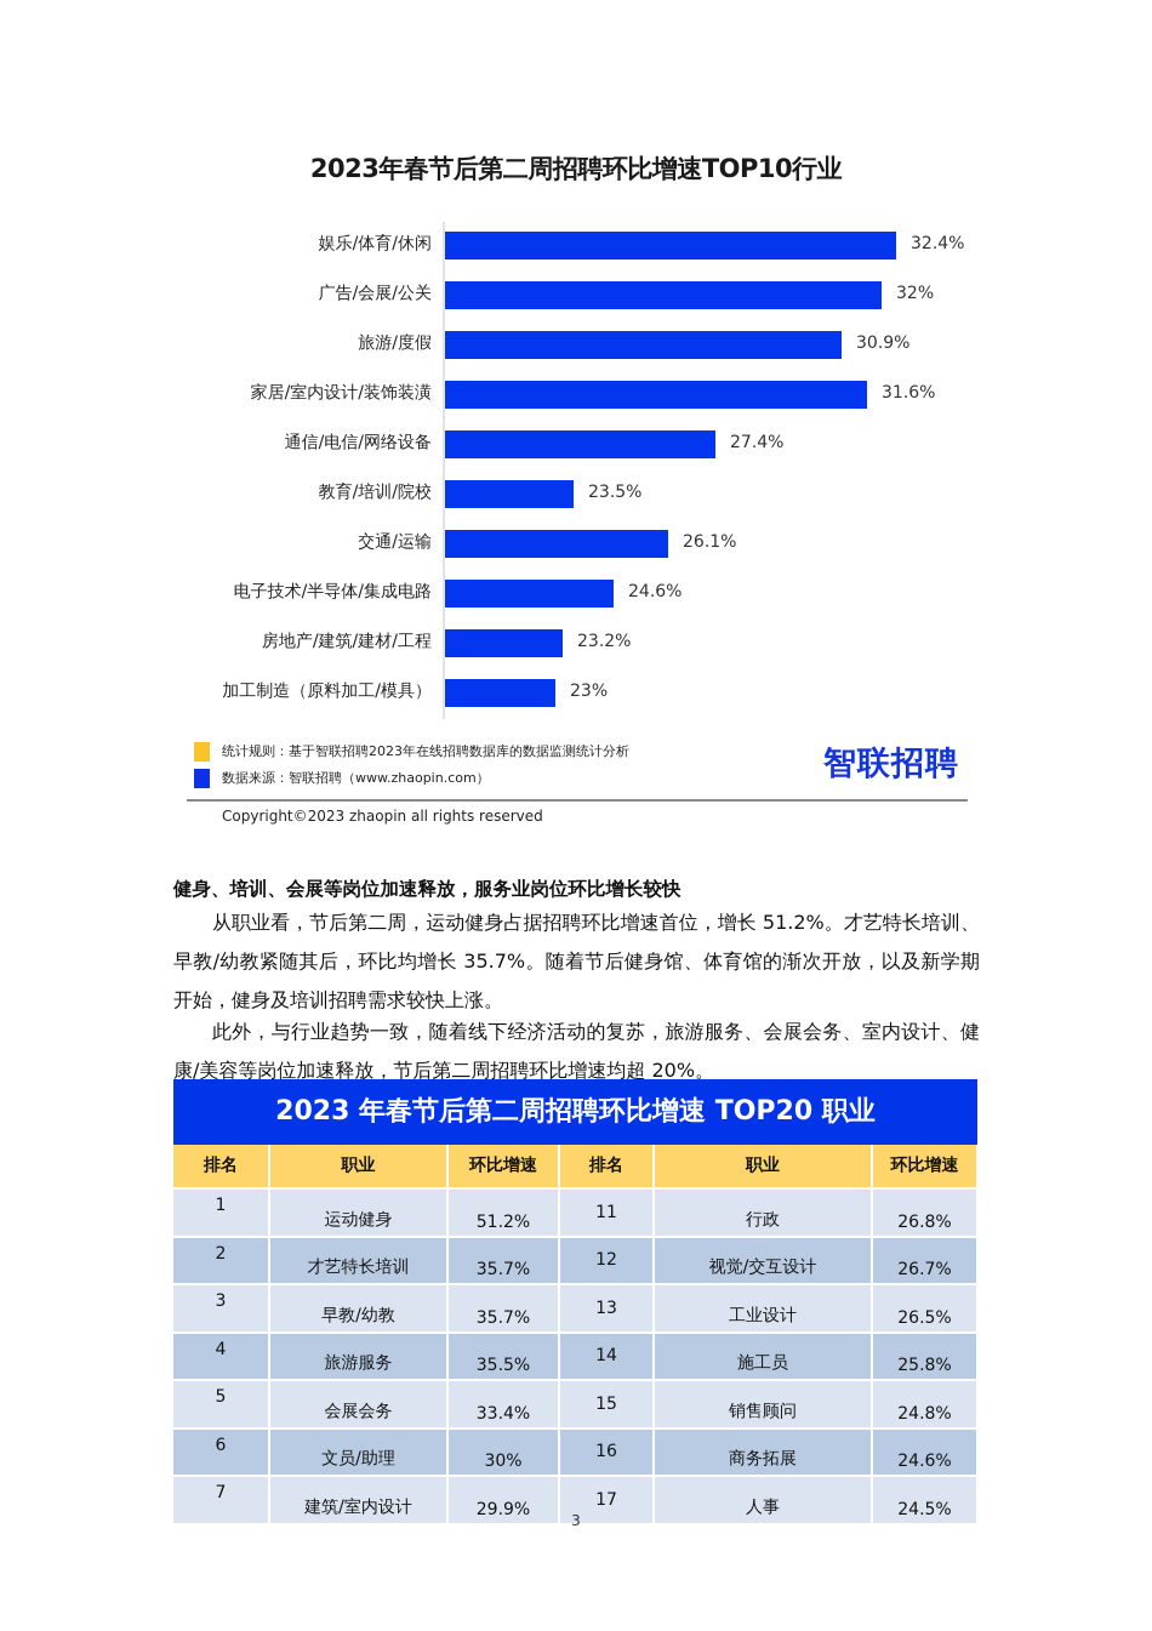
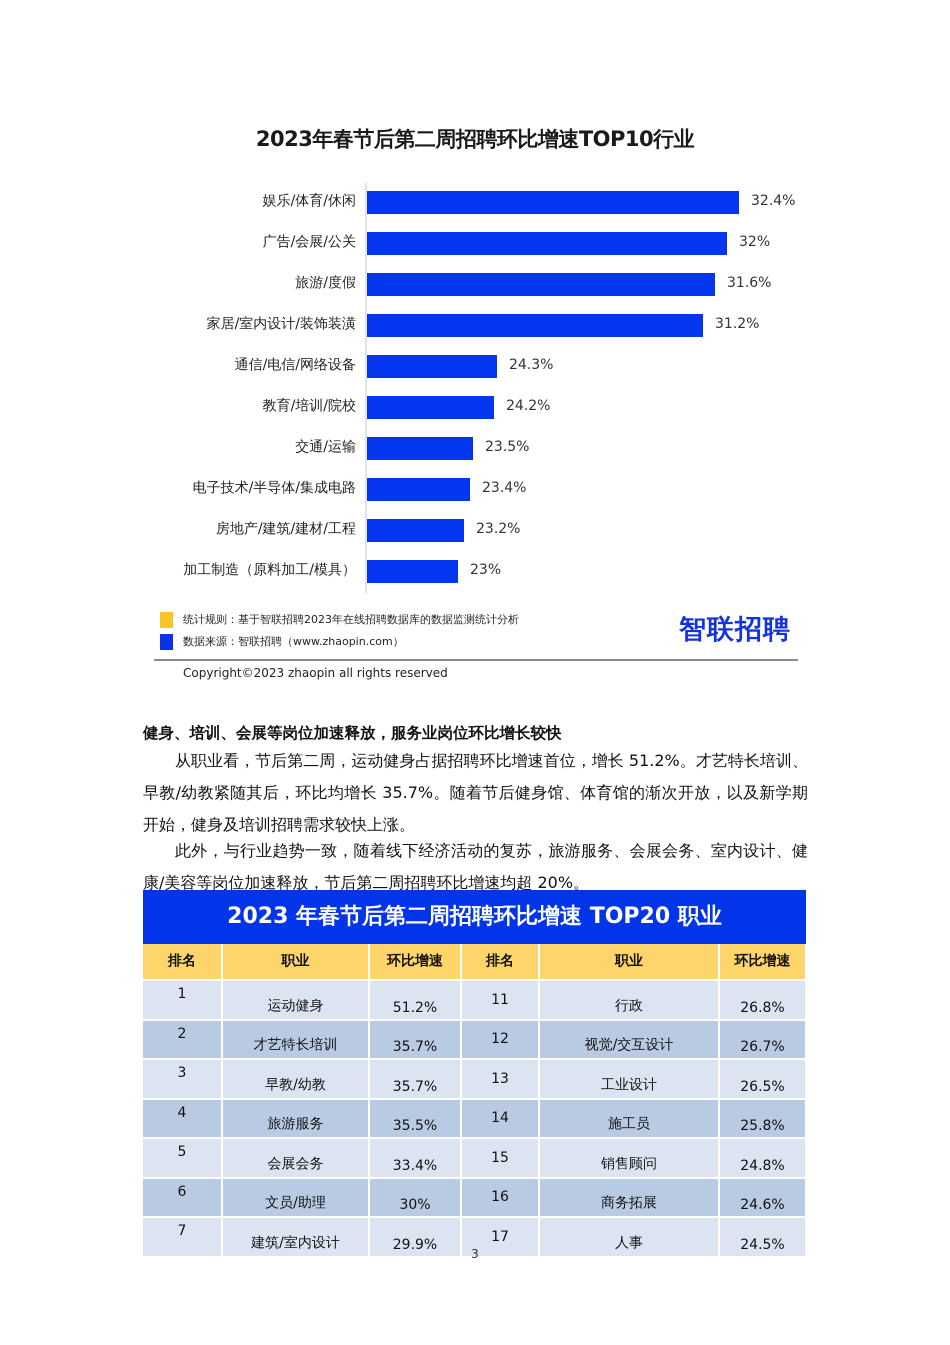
旅游/度假: 30.9% -> 31.6%
家居/室内设计/装饰装潢: 31.6% -> 31.2%
通信/电信/网络设备: 27.4% -> 24.3%
教育/培训/院校: 23.5% -> 24.2%
交通/运输: 26.1% -> 23.5%
电子技术/半导体/集成电路: 24.6% -> 23.4%
